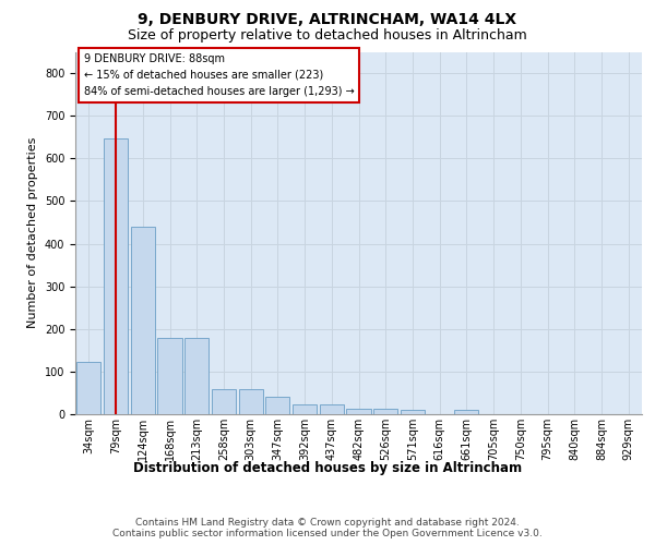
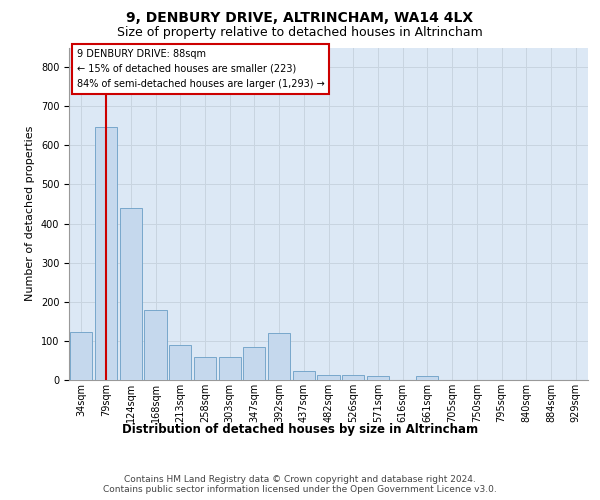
213sqm: 178 -> 90
347sqm: 42 -> 85
392sqm: 22 -> 120
